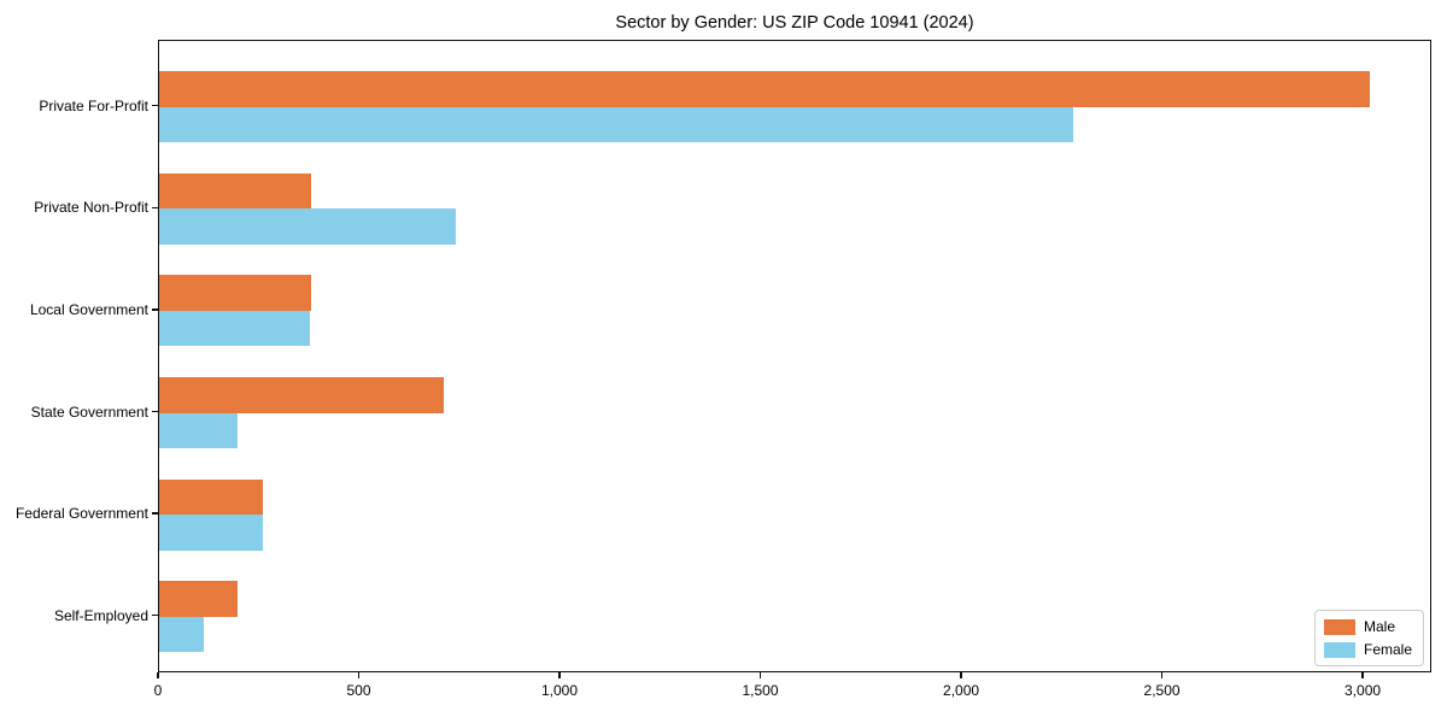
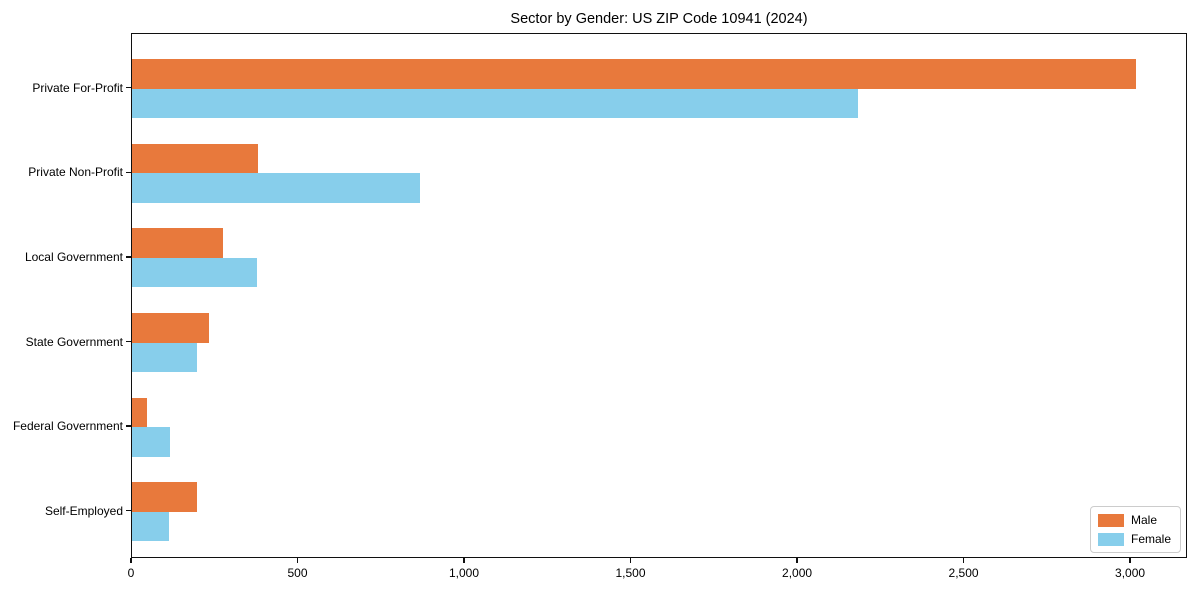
Female/Private For-Profit: 2280 -> 2180
Female/Private Non-Profit: 740 -> 870
Male/Local Government: 380 -> 280
Male/State Government: 710 -> 230
Male/Federal Government: 260 -> 40
Female/Federal Government: 260 -> 110
